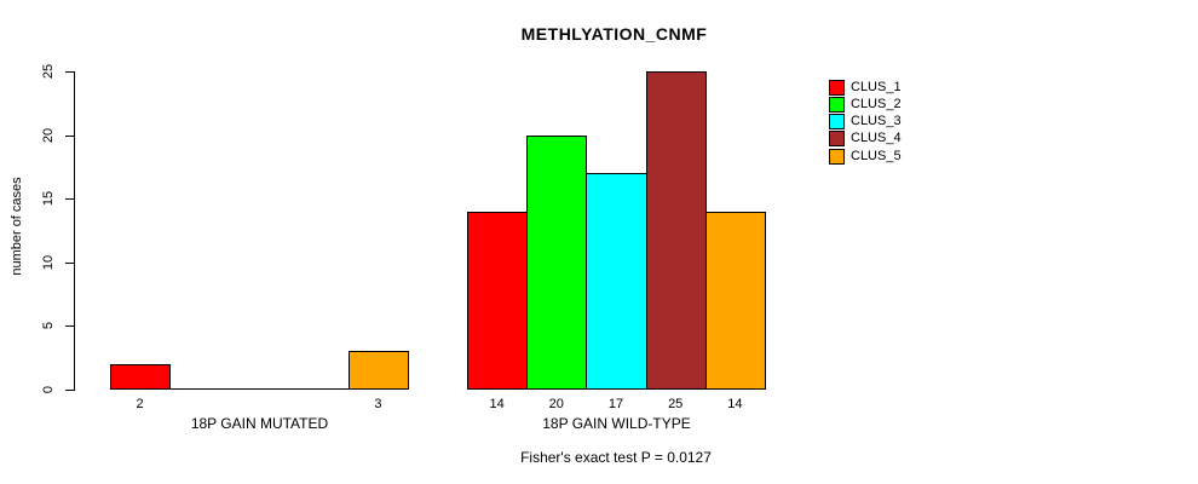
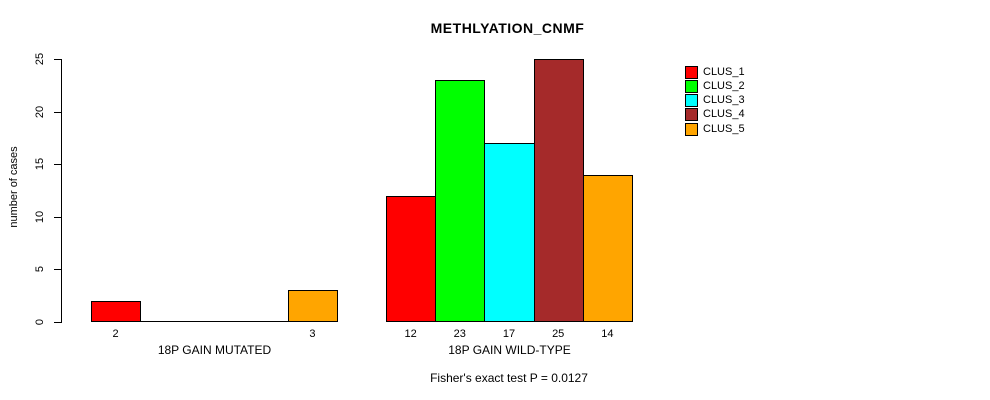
CLUS_1/18P GAIN WILD-TYPE: 14 -> 12
CLUS_2/18P GAIN WILD-TYPE: 20 -> 23
